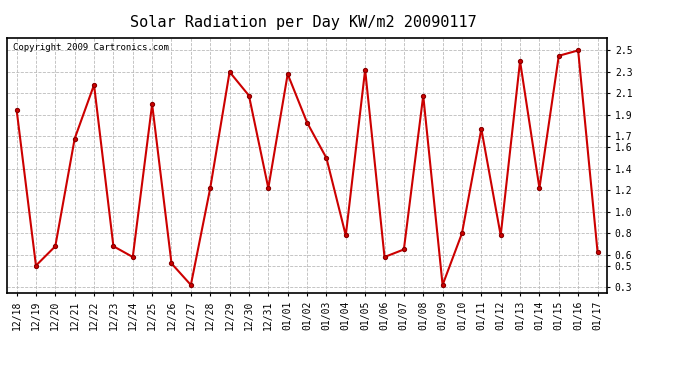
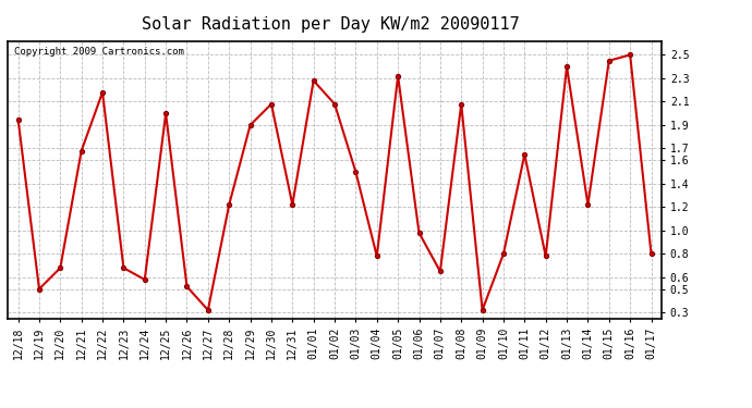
12/29: 2.30 -> 1.90
01/02: 1.83 -> 2.08
01/06: 0.58 -> 0.98
01/11: 1.77 -> 1.65
01/17: 0.63 -> 0.80
